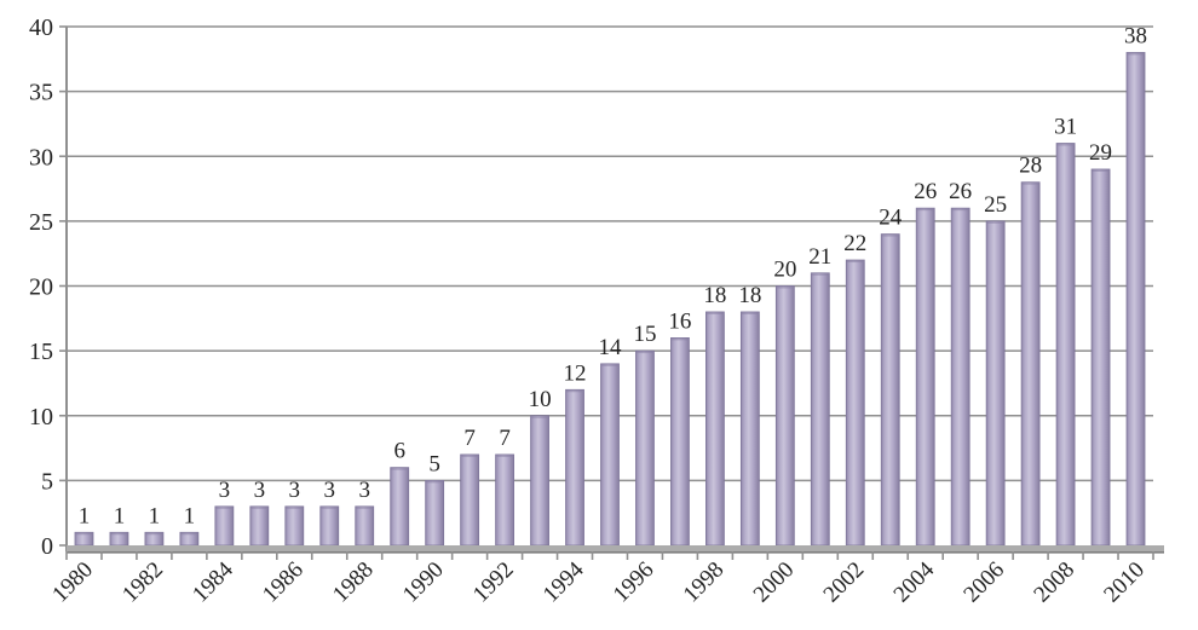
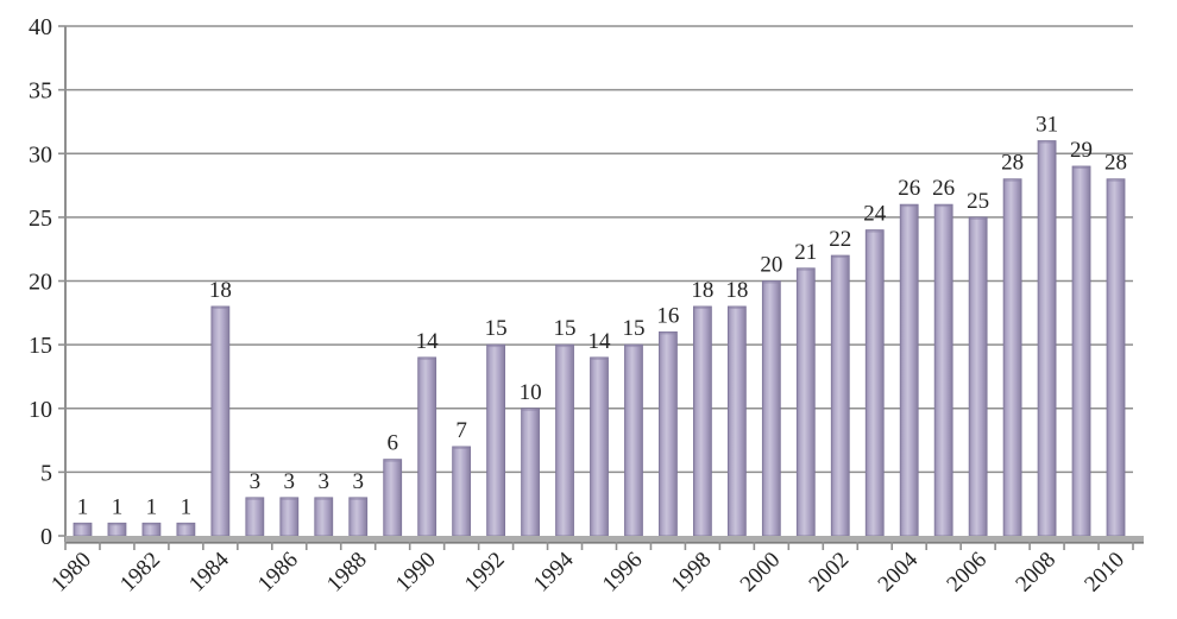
1984: 3 -> 18
1990: 5 -> 14
1992: 7 -> 15
1994: 12 -> 15
2010: 38 -> 28
